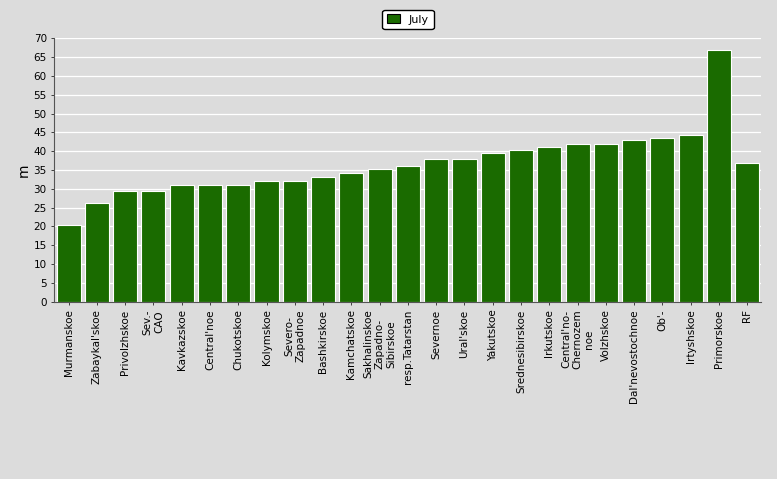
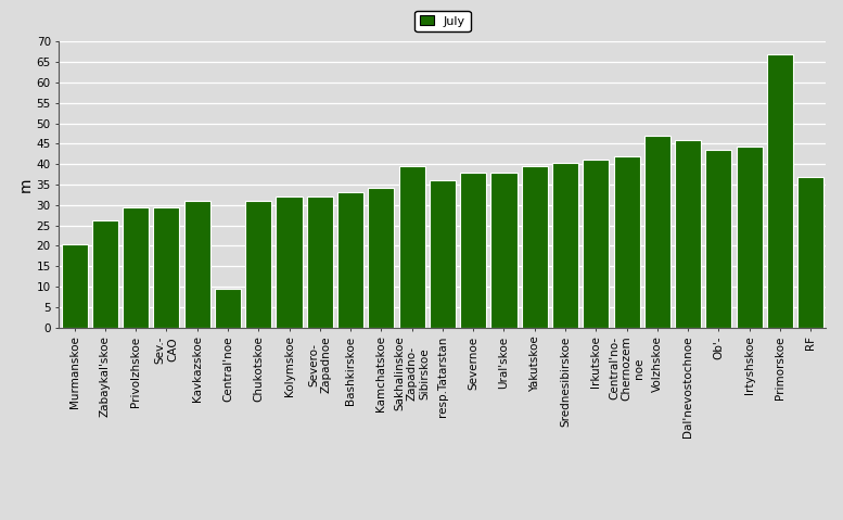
Central'noe: 31.1 -> 9.5
Sakhalinskoe Zapadno- Sibirskoe: 35.3 -> 39.5
Volzhskoe: 42.0 -> 47.0
Dal'nevostochnoe: 43.1 -> 46.0
